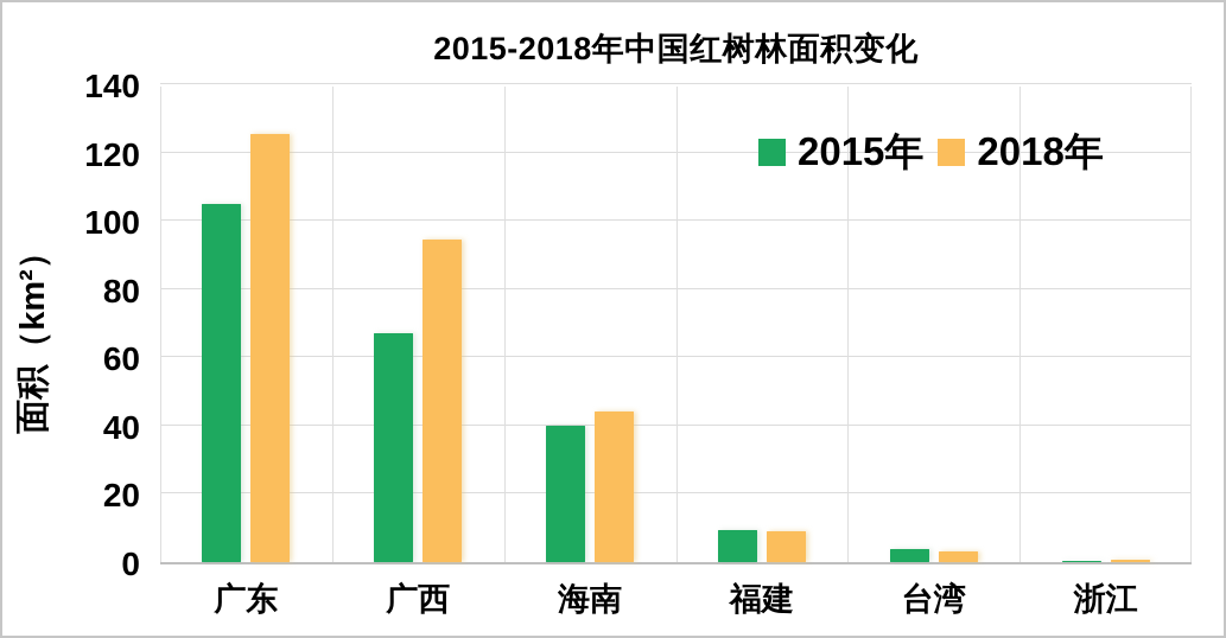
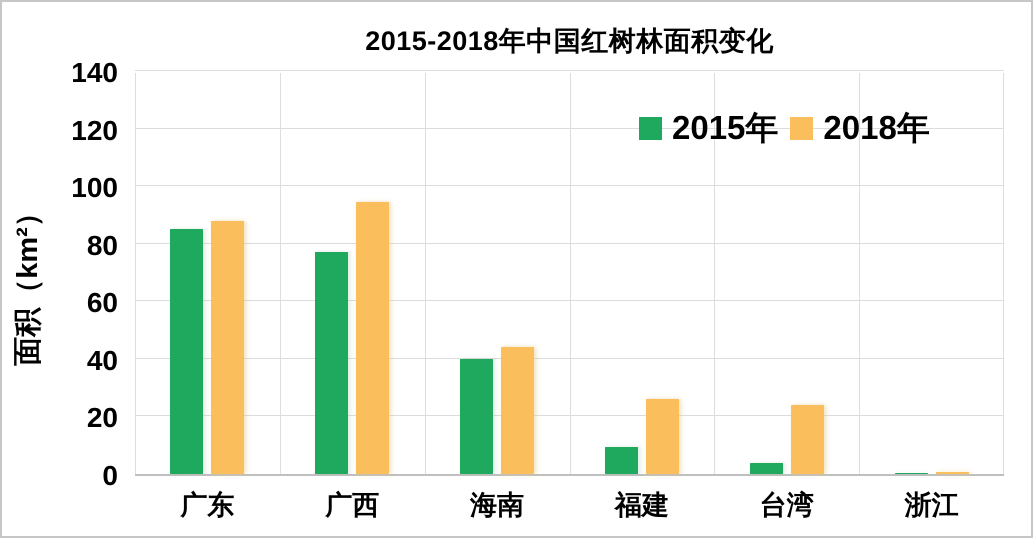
2015年/广东: 105 -> 85
2018年/广东: 126 -> 88
2015年/广西: 67 -> 77
2018年/福建: 9 -> 26
2018年/台湾: 3 -> 24
